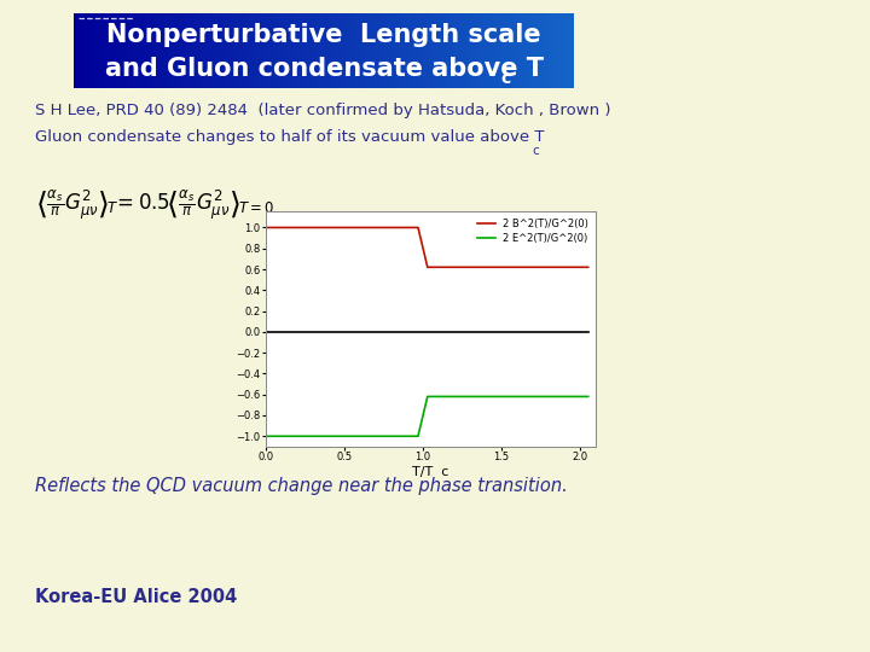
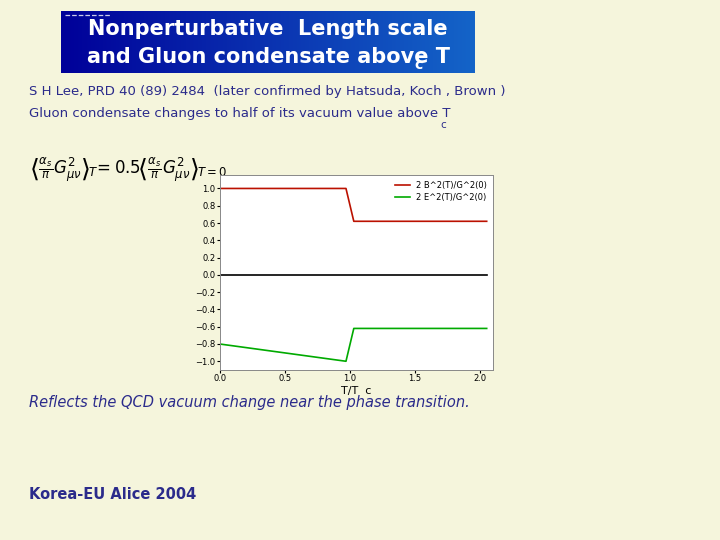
2 E^2(T)/G^2(0)/0.0: -1.00 -> -0.80
